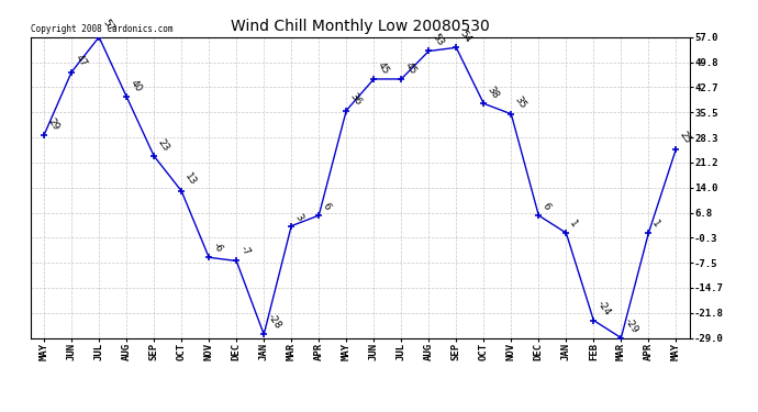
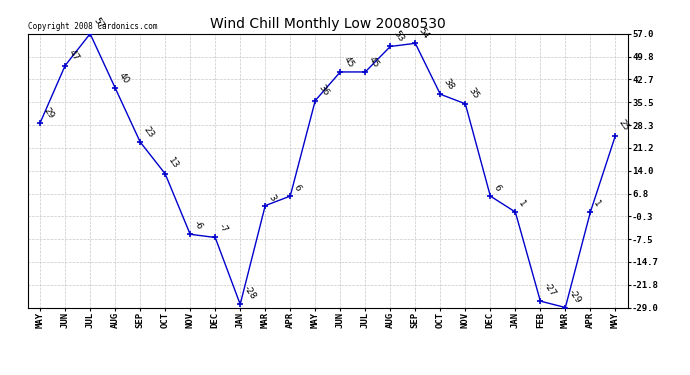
FEB: -24 -> -27
